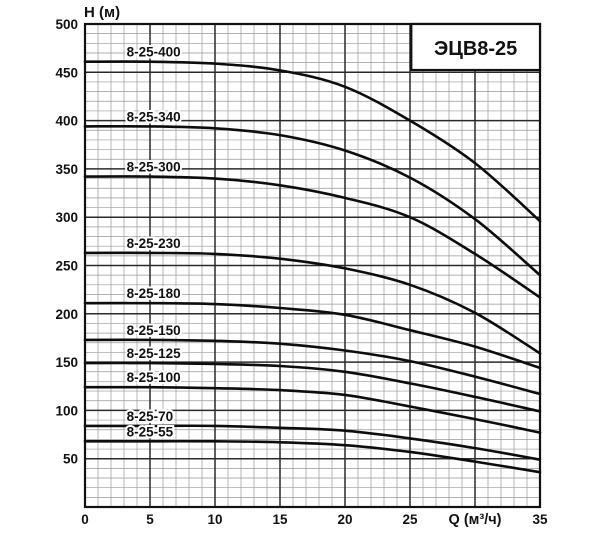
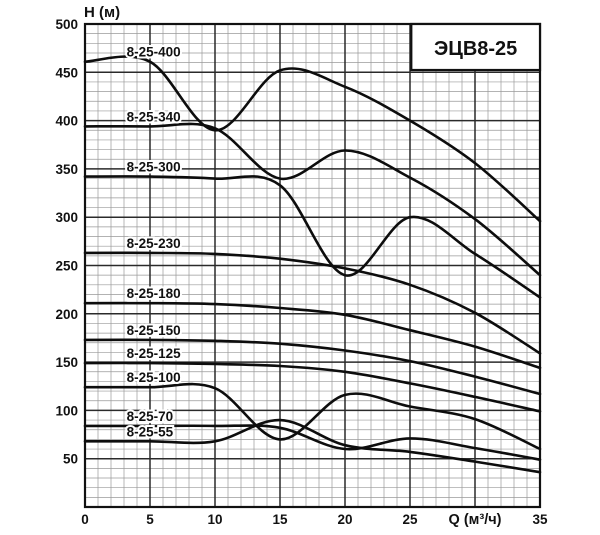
8-25-400/10: 460 -> 390
8-25-340/15: 380 -> 340
8-25-100/15: 120 -> 70
8-25-55/15: 70 -> 90
8-25-300/20: 320 -> 240
8-25-70/20: 80 -> 60
8-25-100/35: 80 -> 60
